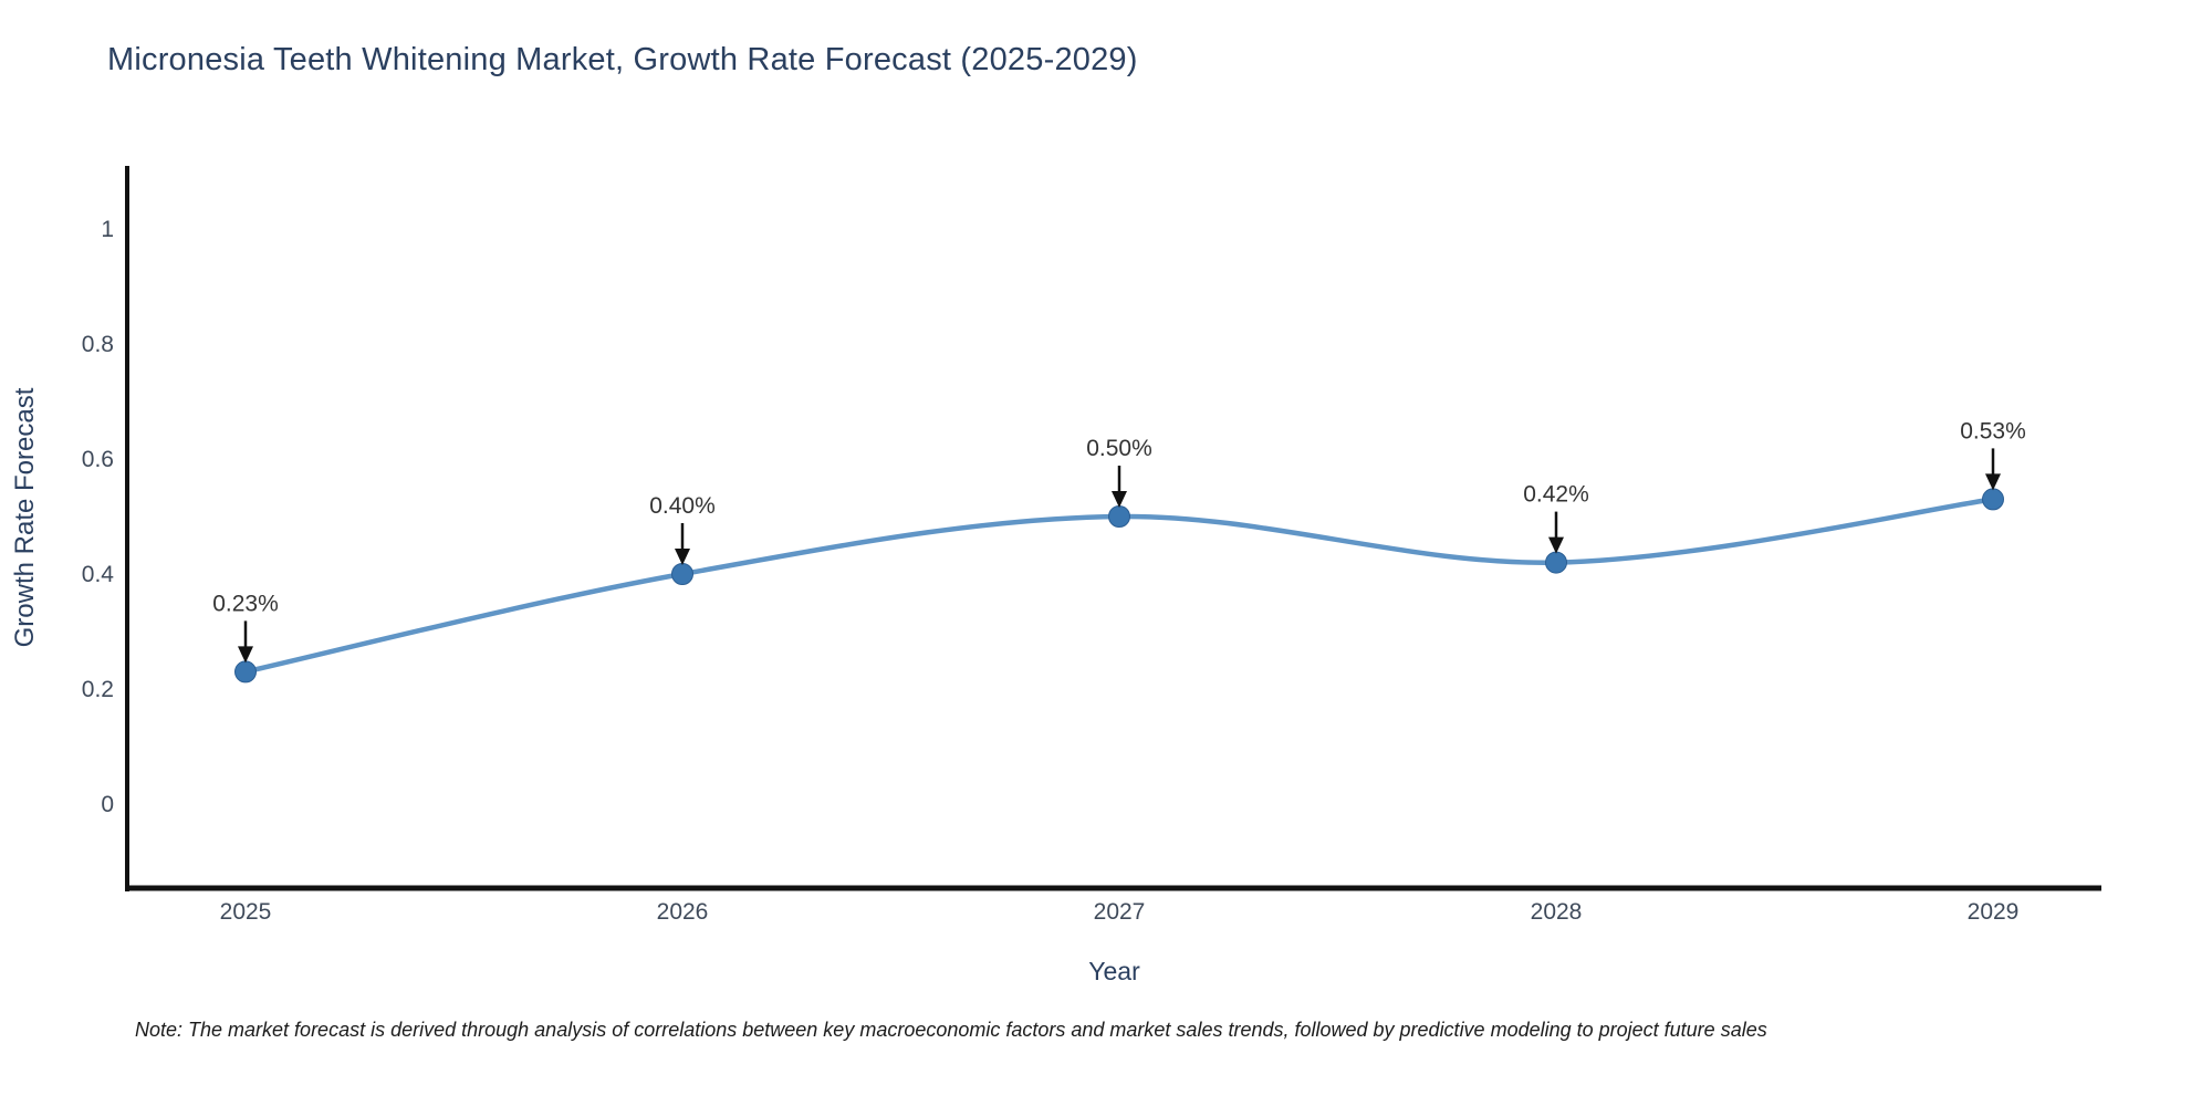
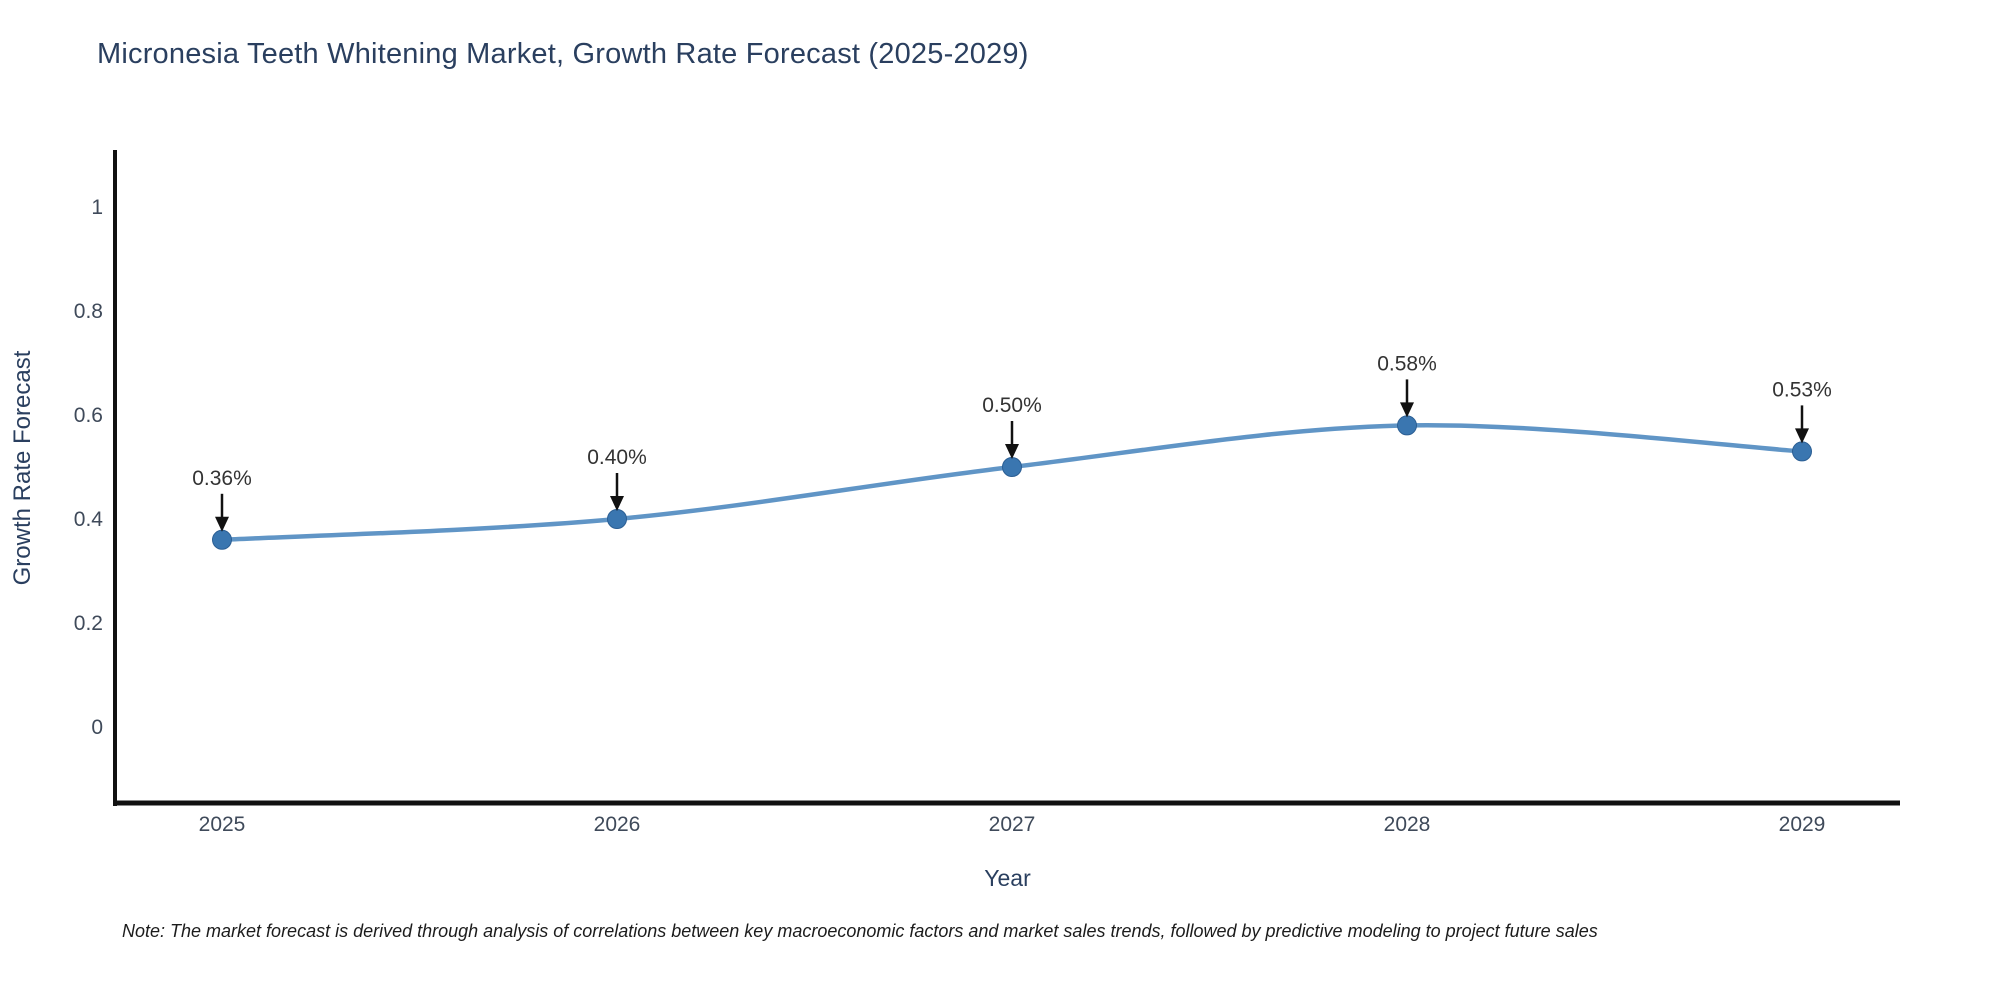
2025: 0.23% -> 0.36%
2028: 0.42% -> 0.58%
